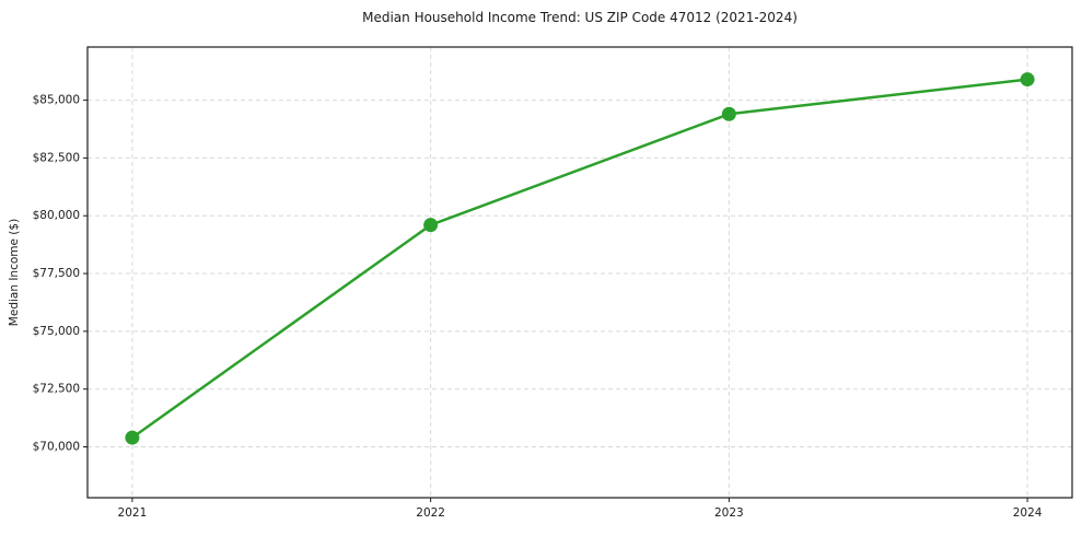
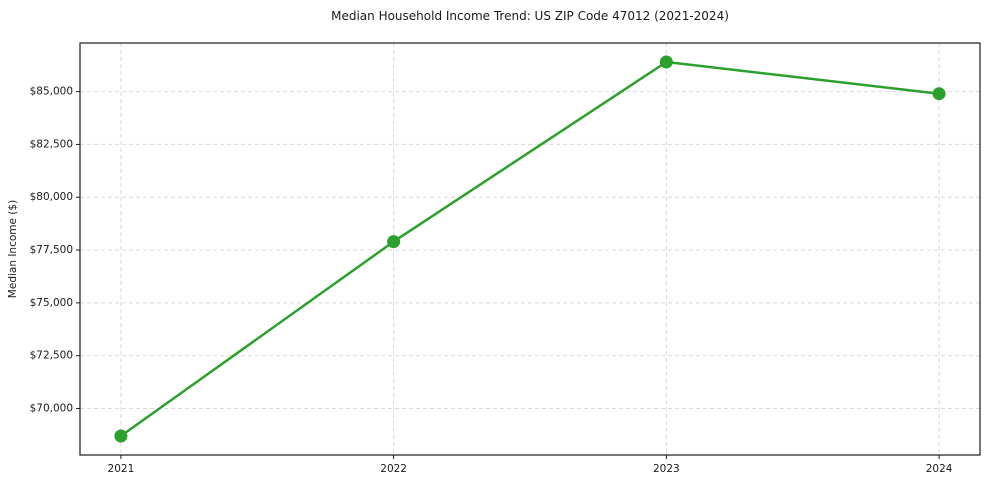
2021: $70400 -> $68700
2022: $79600 -> $77900
2023: $84400 -> $86400
2024: $85900 -> $84900
